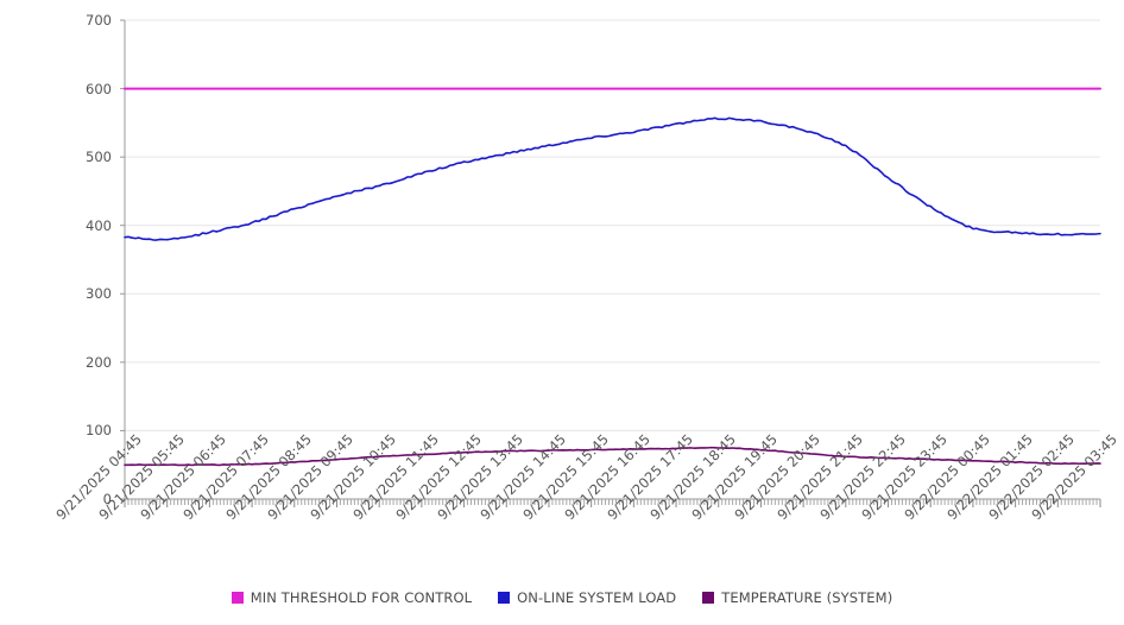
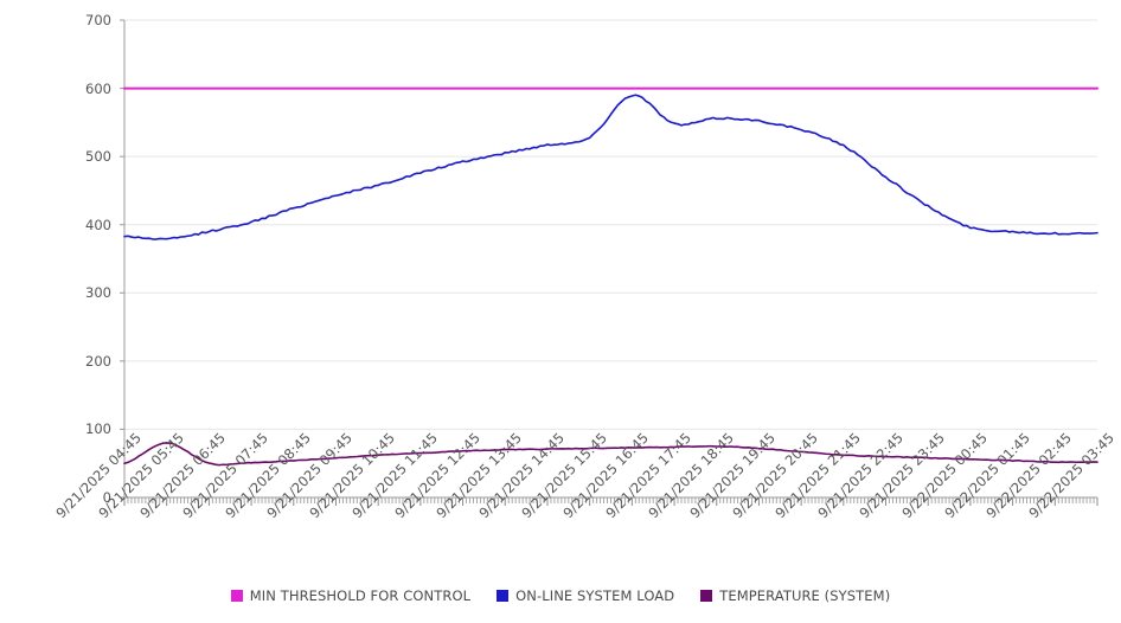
TEMPERATURE (SYSTEM)/9/21/2025 05:45: 50 -> 80
ON-LINE SYSTEM LOAD/9/21/2025 16:45: 540 -> 590
